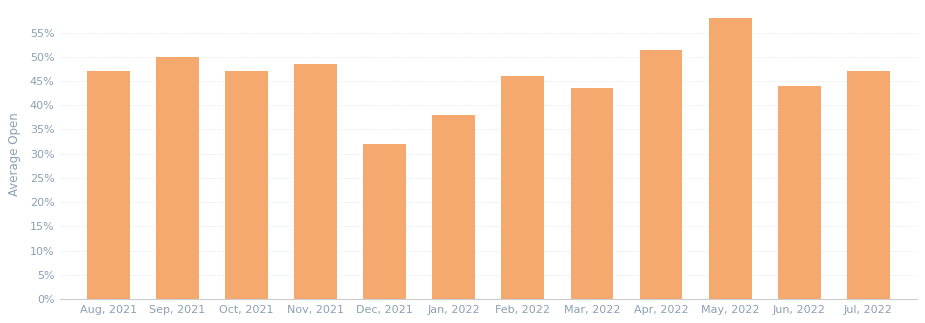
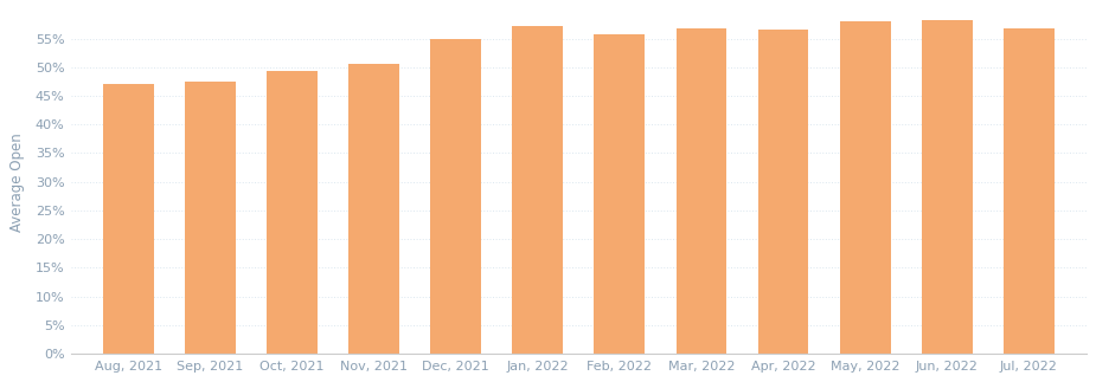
Sep, 2021: 50.0% -> 47.4%
Oct, 2021: 47.0% -> 49.3%
Nov, 2021: 48.5% -> 50.5%
Dec, 2021: 32.0% -> 54.9%
Jan, 2022: 38.0% -> 57.2%
Feb, 2022: 46.0% -> 55.8%
Mar, 2022: 43.5% -> 56.8%
Apr, 2022: 51.5% -> 56.5%
Jun, 2022: 44.0% -> 58.2%
Jul, 2022: 47.0% -> 56.8%
